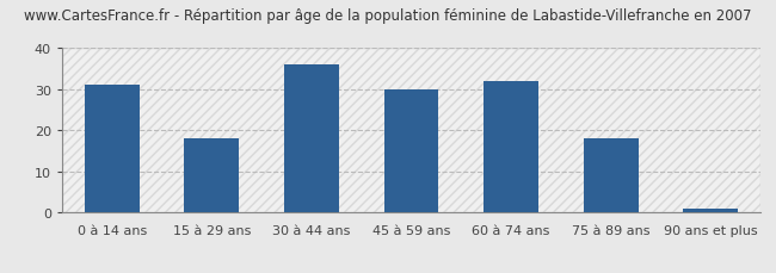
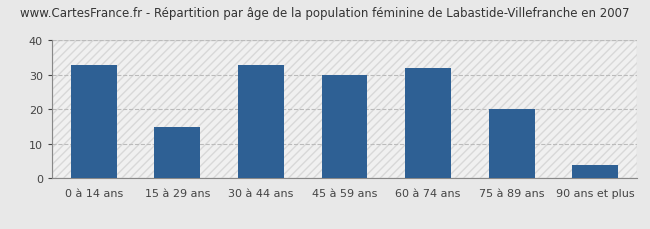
0 à 14 ans: 31 -> 33
15 à 29 ans: 18 -> 15
30 à 44 ans: 36 -> 33
75 à 89 ans: 18 -> 20
90 ans et plus: 1 -> 4
